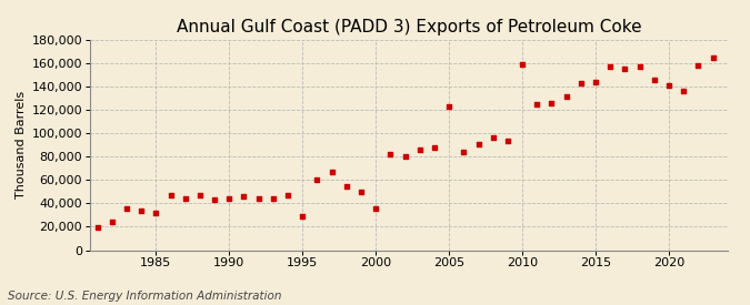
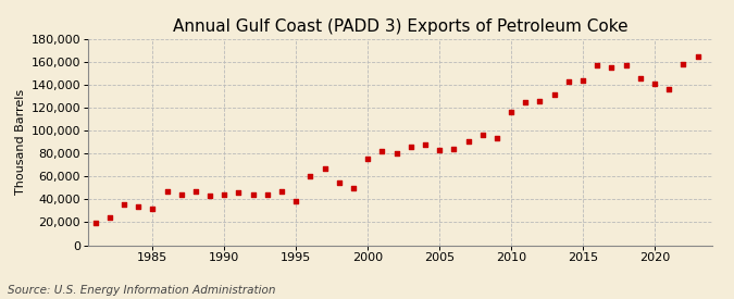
1995: 29,000 -> 38,000
2000: 36,000 -> 75,000
2005: 123,000 -> 83,000
2010: 159,000 -> 116,000
